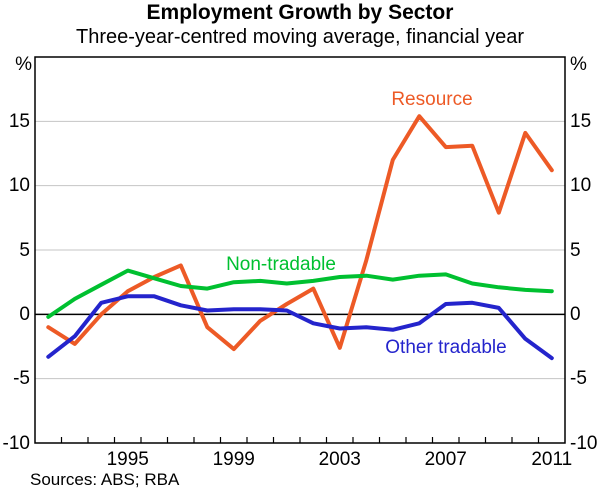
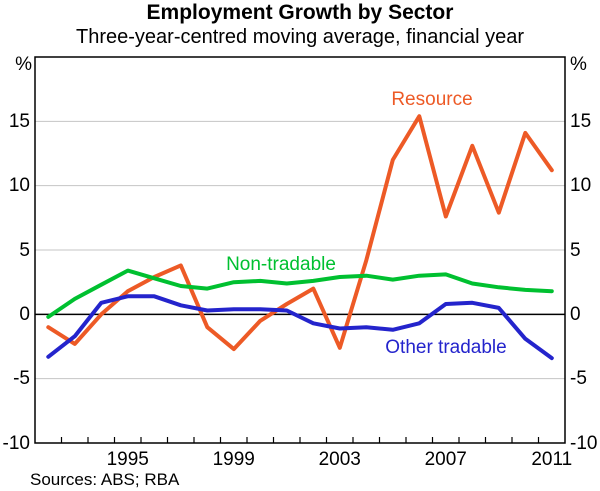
Resource/2007: 13.0 -> 7.6
